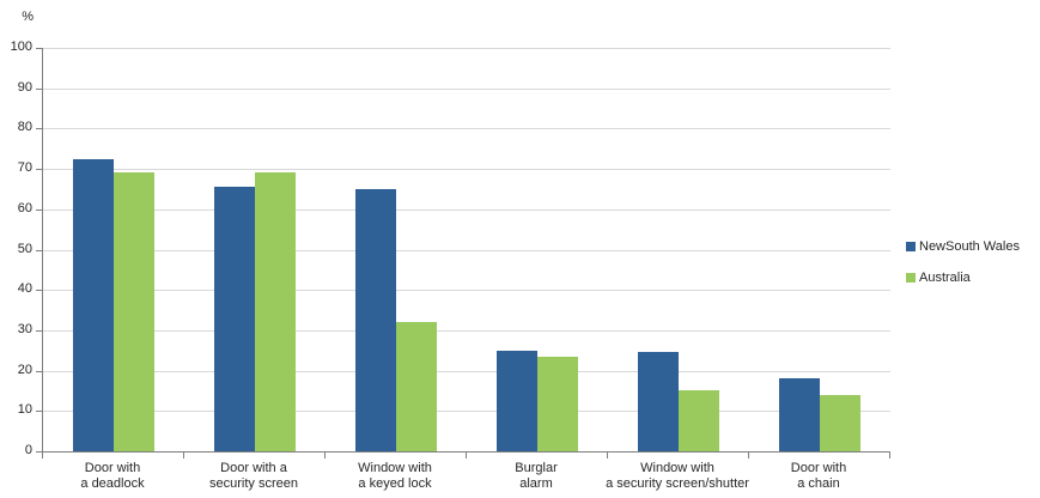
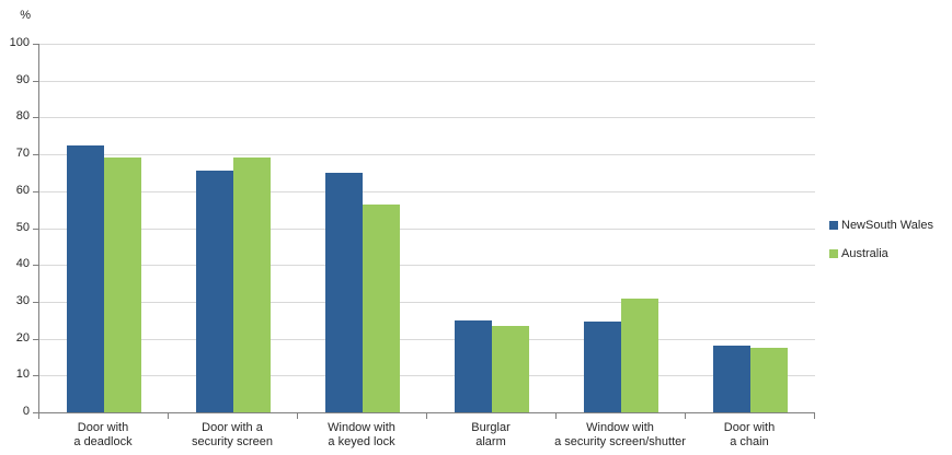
Australia/Window with a keyed lock: 32 -> 56
Australia/Window with a security screen/shutter: 15 -> 31
Australia/Door with a chain: 14 -> 18
